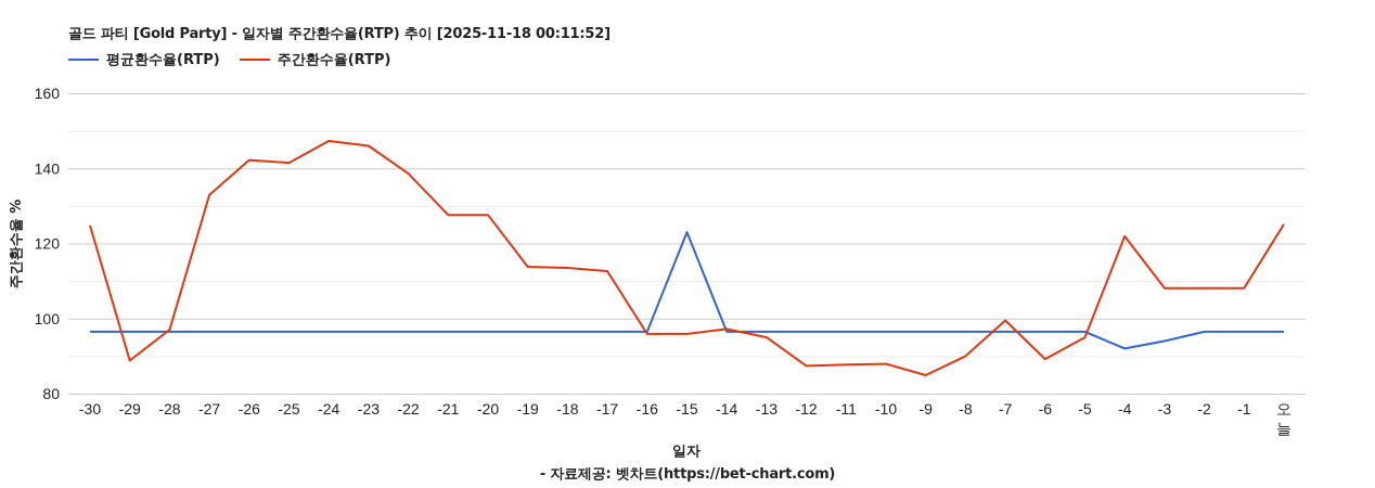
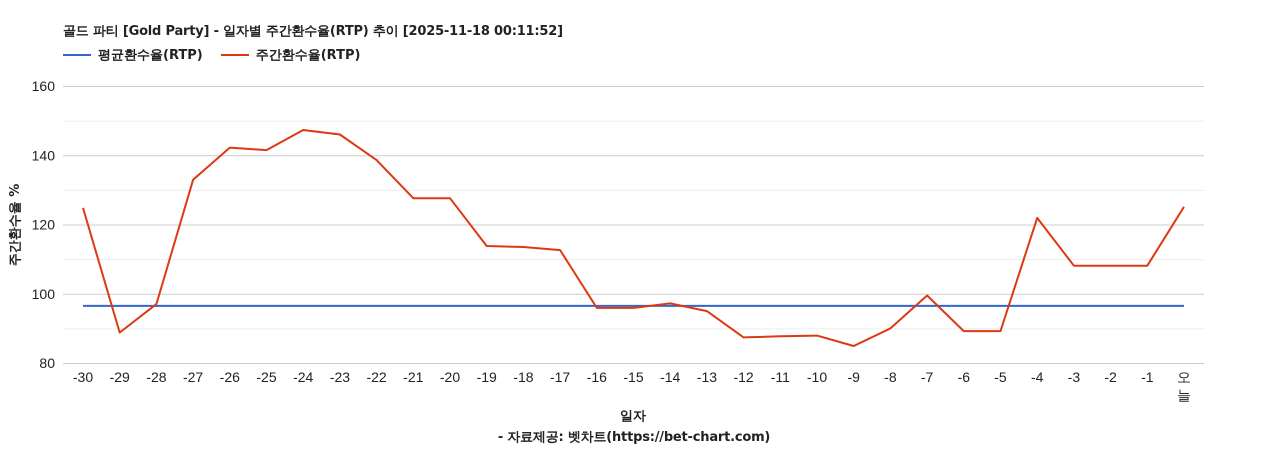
평균환수율(RTP)/-15: 123 -> 96
주간환수율(RTP)/-5: 95 -> 89
평균환수율(RTP)/-4: 92 -> 96
평균환수율(RTP)/-3: 94 -> 96
